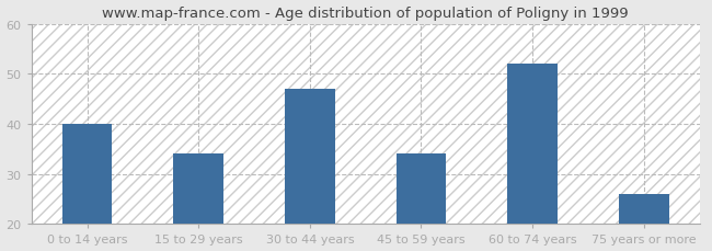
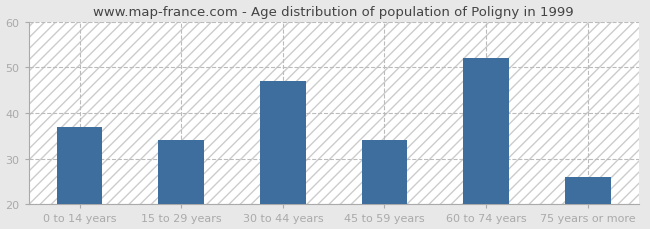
0 to 14 years: 40 -> 37
